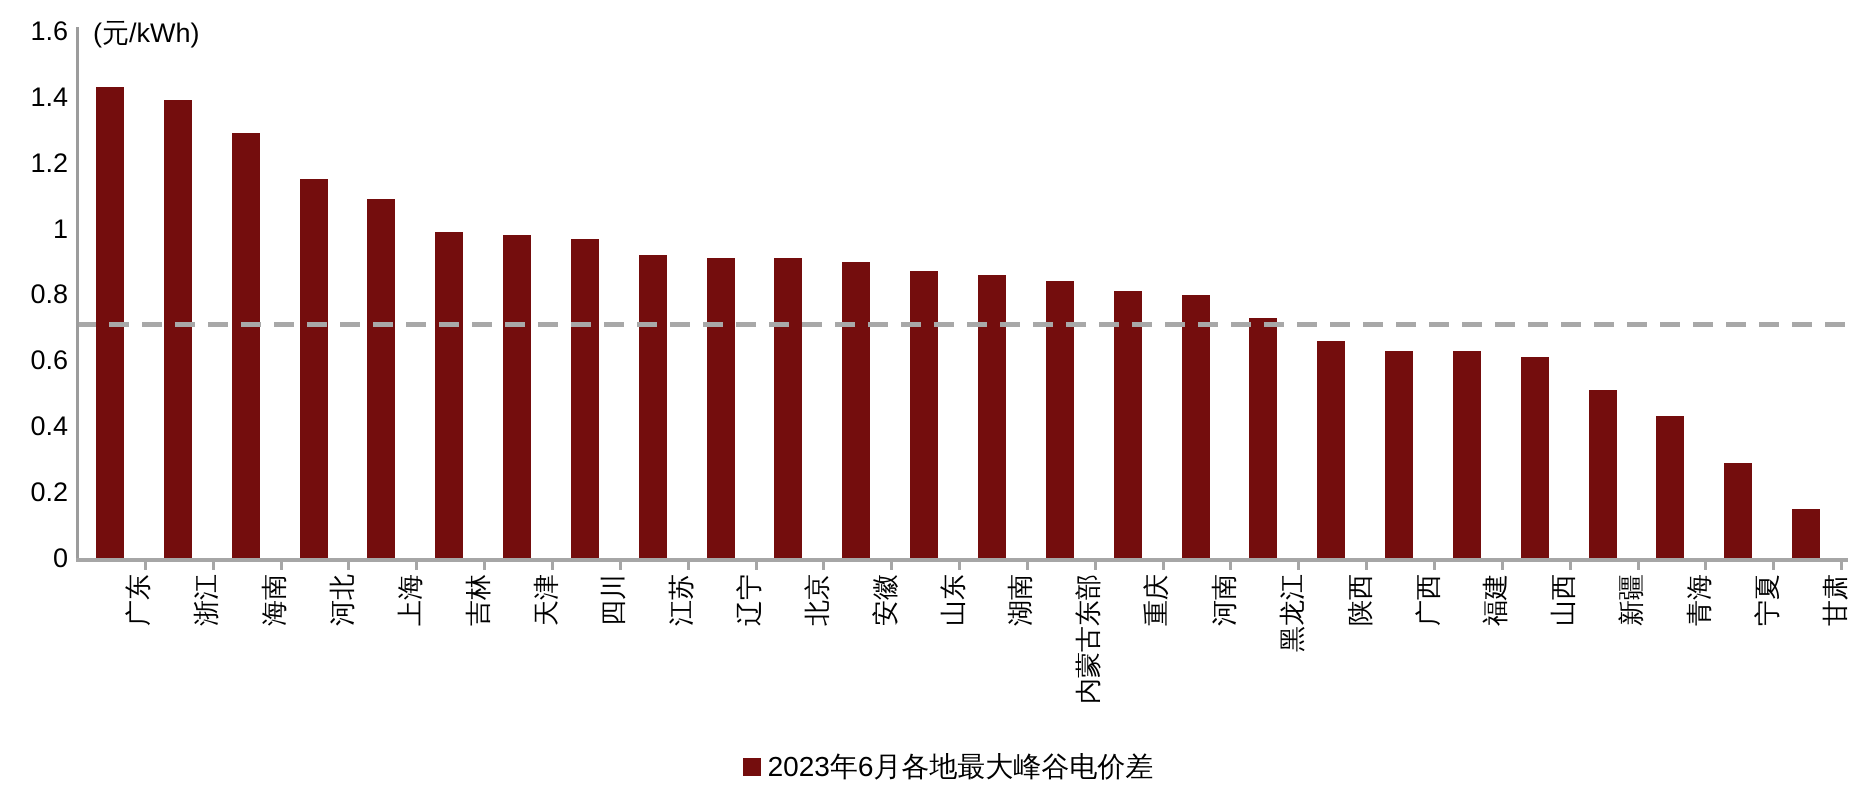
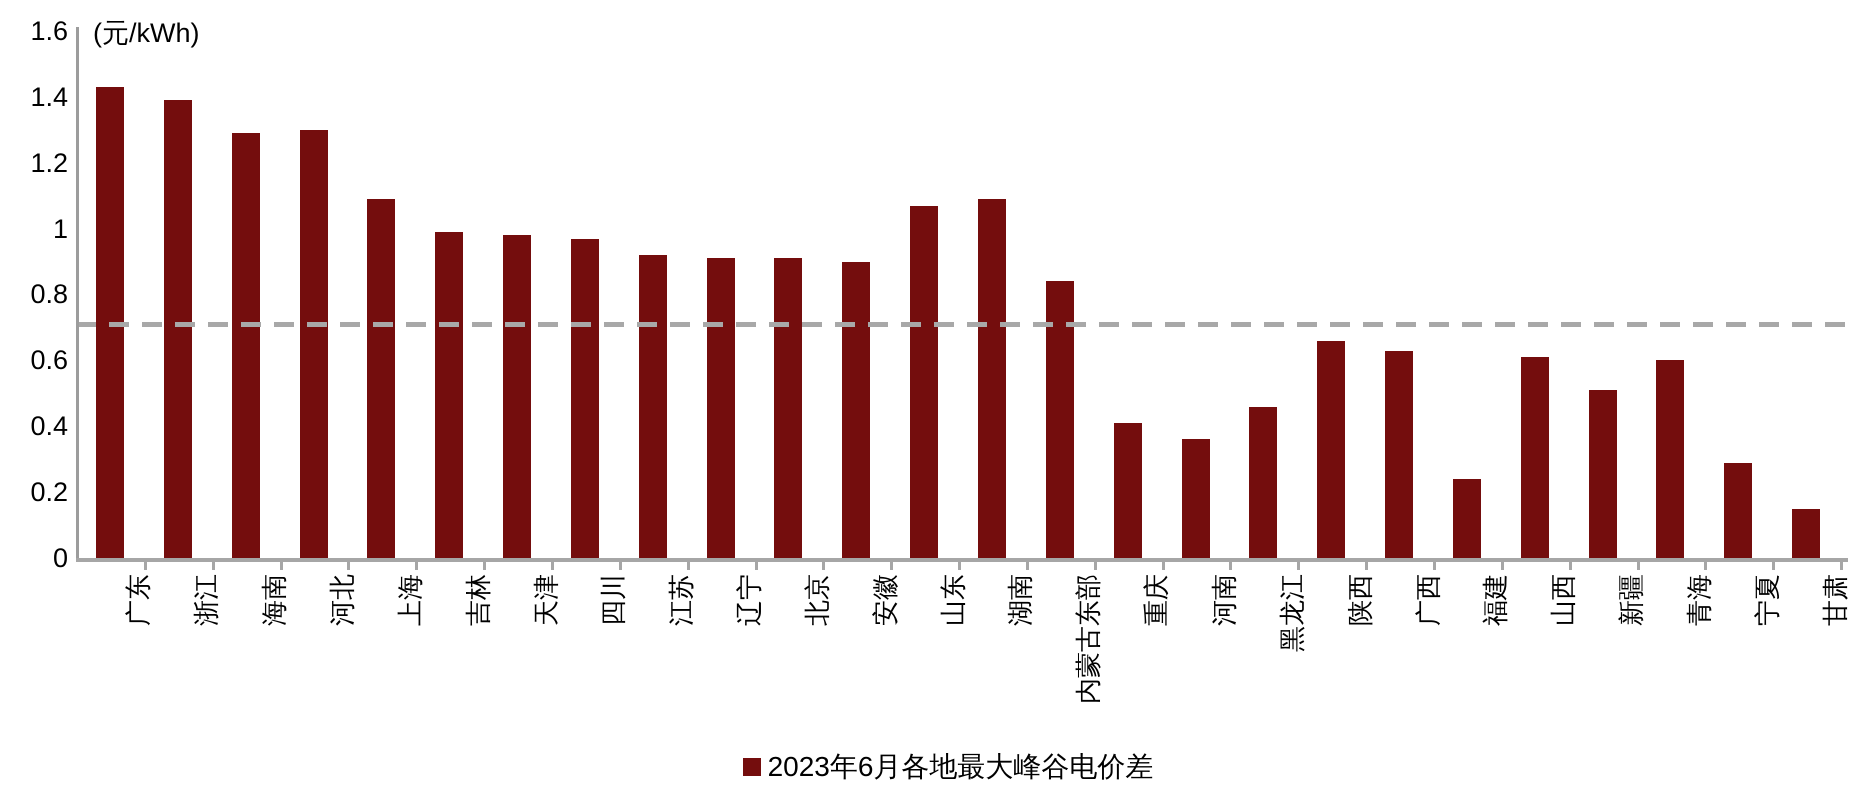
河北: 1.15 -> 1.30
山东: 0.87 -> 1.07
湖南: 0.86 -> 1.09
重庆: 0.81 -> 0.41
河南: 0.80 -> 0.36
黑龙江: 0.73 -> 0.46
福建: 0.63 -> 0.24
青海: 0.43 -> 0.60
